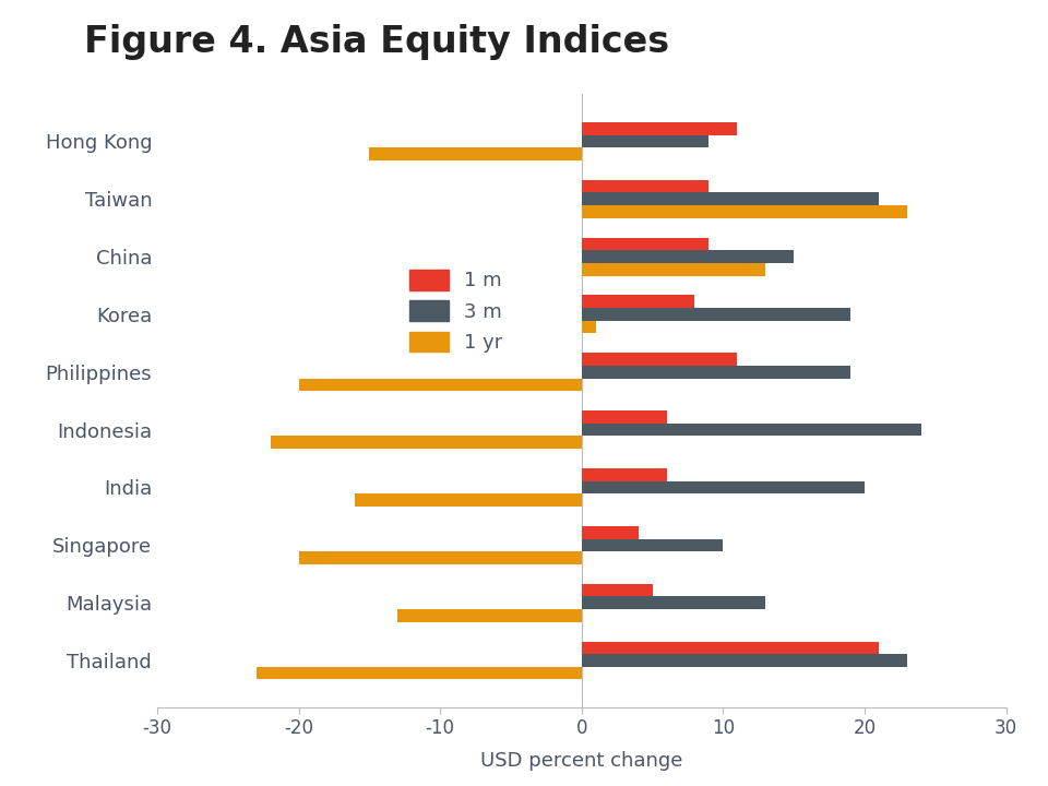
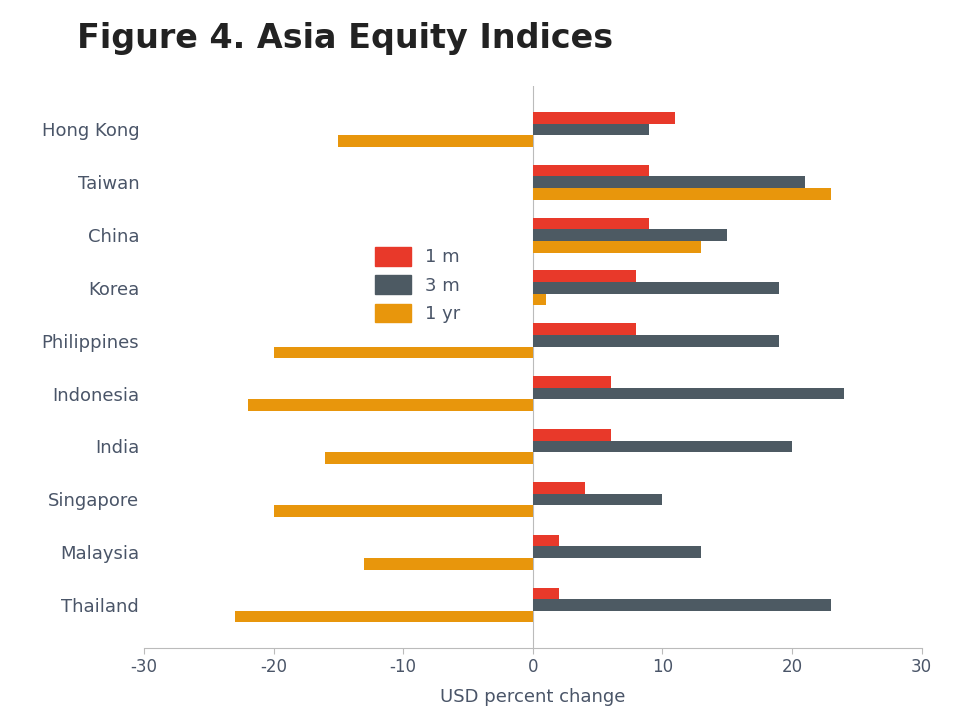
1 m/Philippines: 11 -> 8
1 m/Malaysia: 5 -> 2
1 m/Thailand: 21 -> 2
